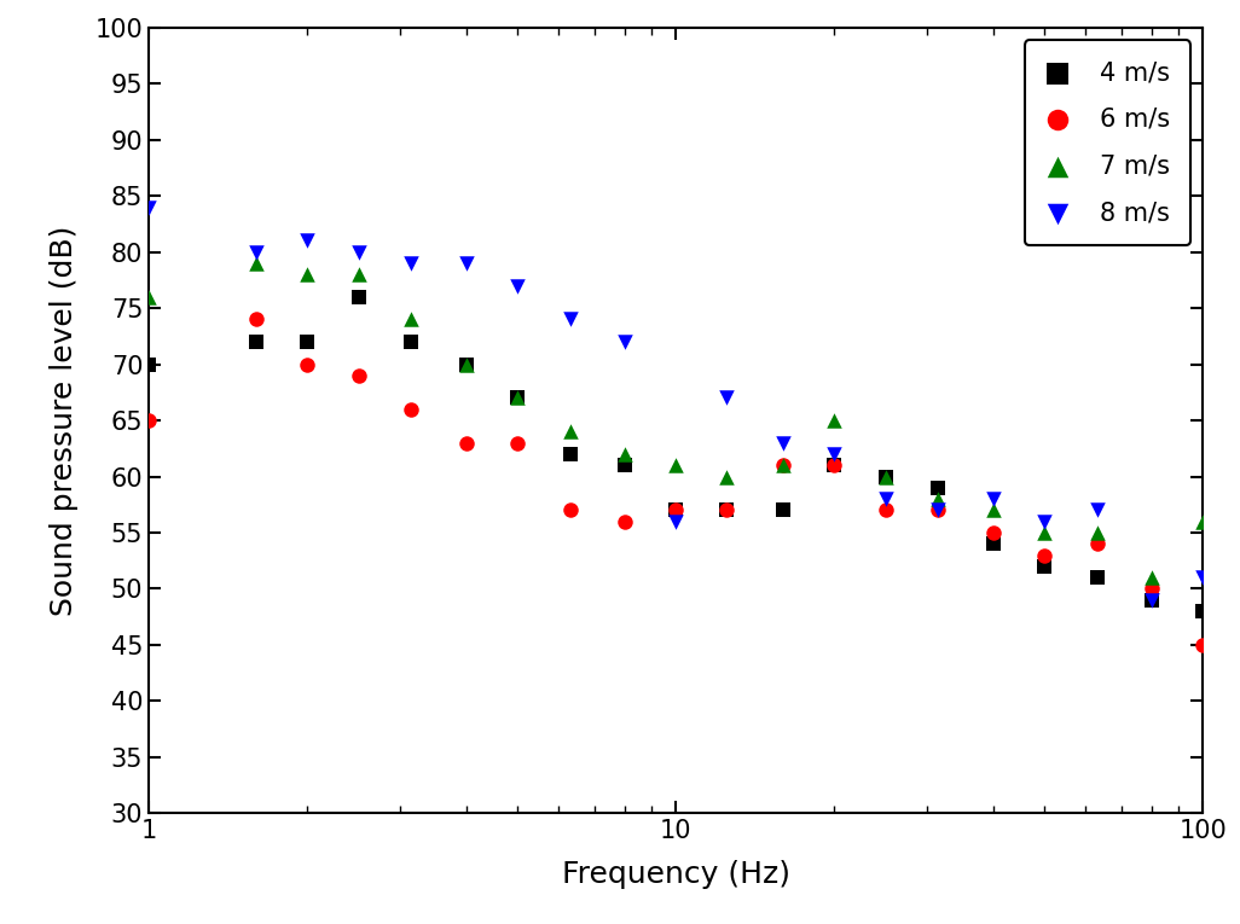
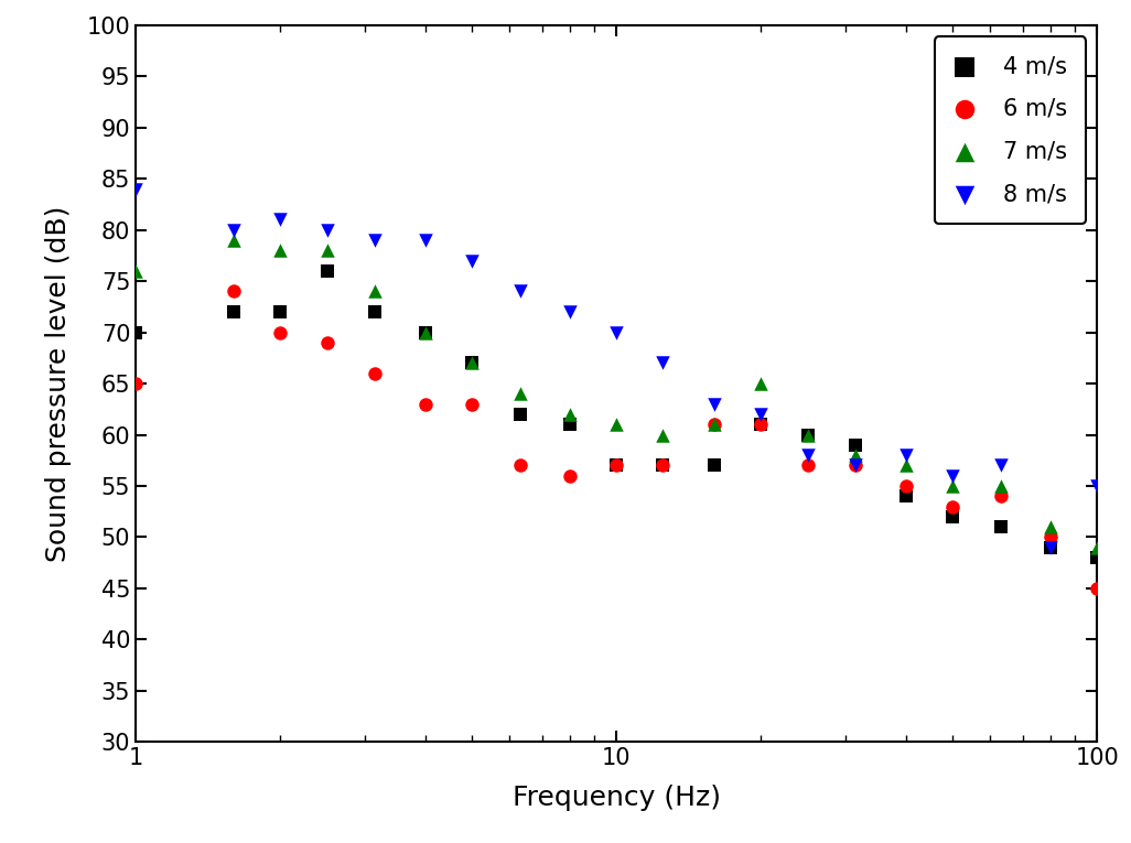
8 m/s/10: 56 -> 70
7 m/s/100: 56 -> 49
8 m/s/100: 51 -> 55
